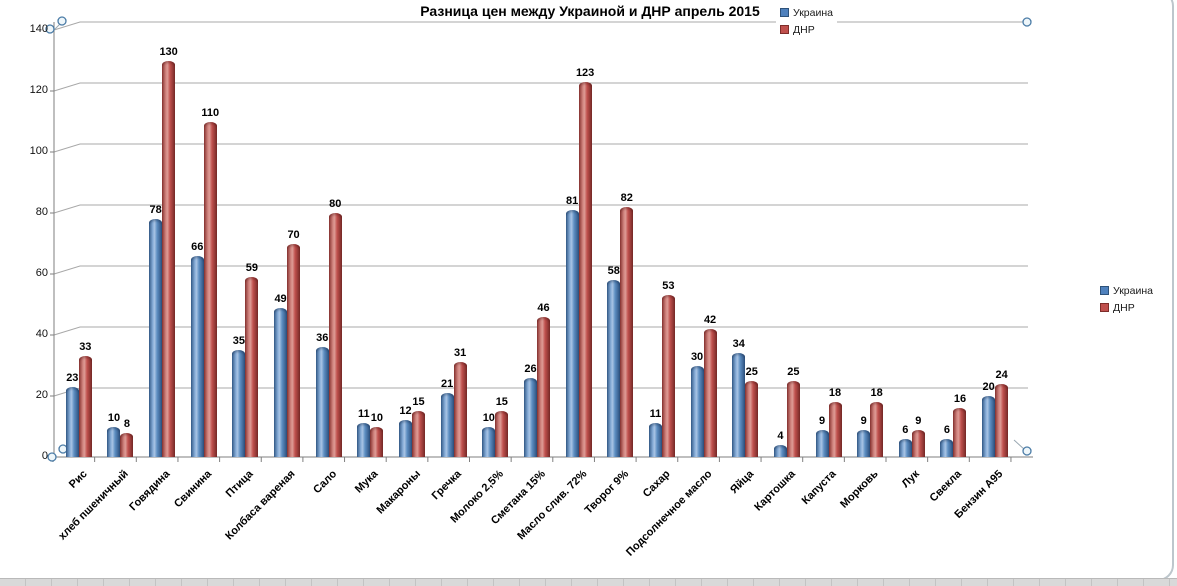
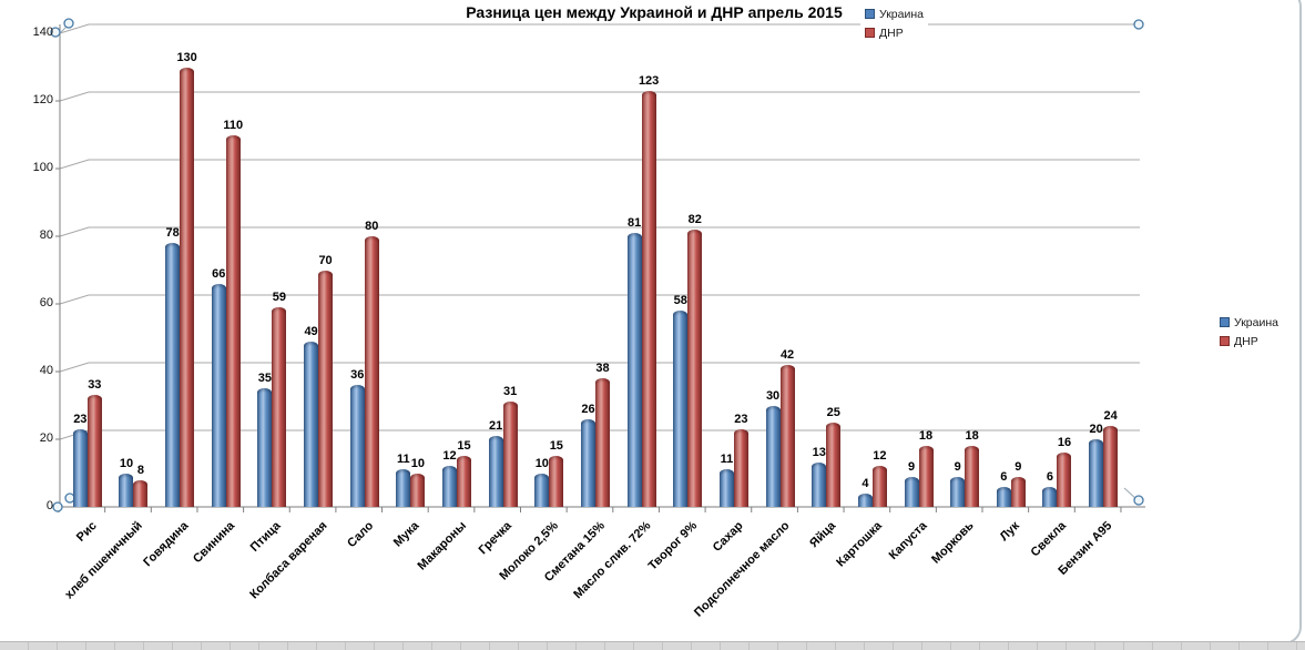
ДНР/Сметана 15%: 46 -> 38
ДНР/Сахар: 53 -> 23
Украина/Яйца: 34 -> 13
ДНР/Картошка: 25 -> 12
